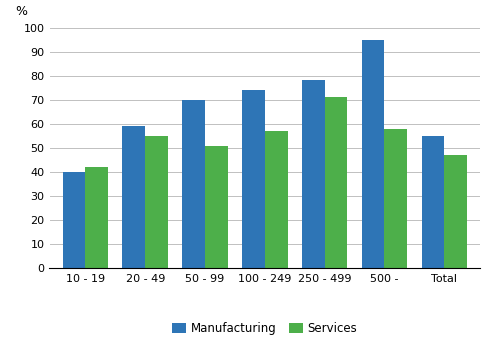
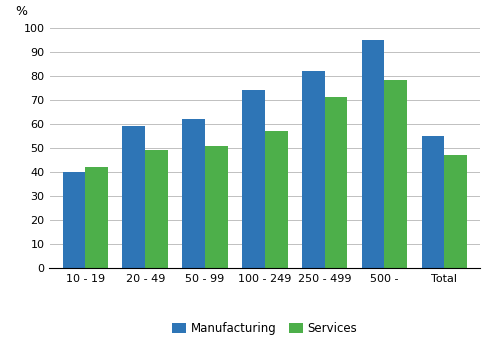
Services/20 - 49: 55 -> 49
Manufacturing/50 - 99: 70 -> 62
Manufacturing/250 - 499: 78 -> 82
Services/500 -: 58 -> 78
